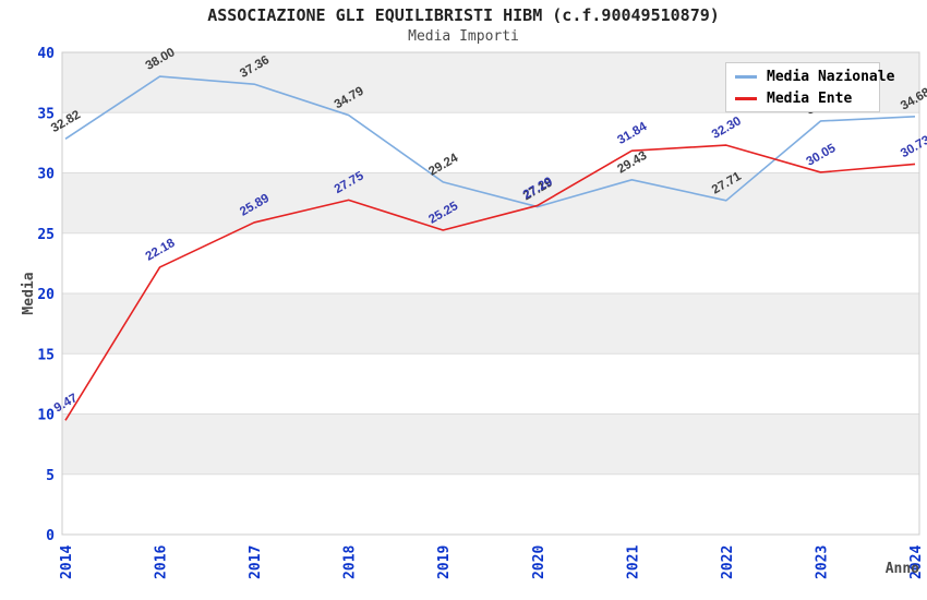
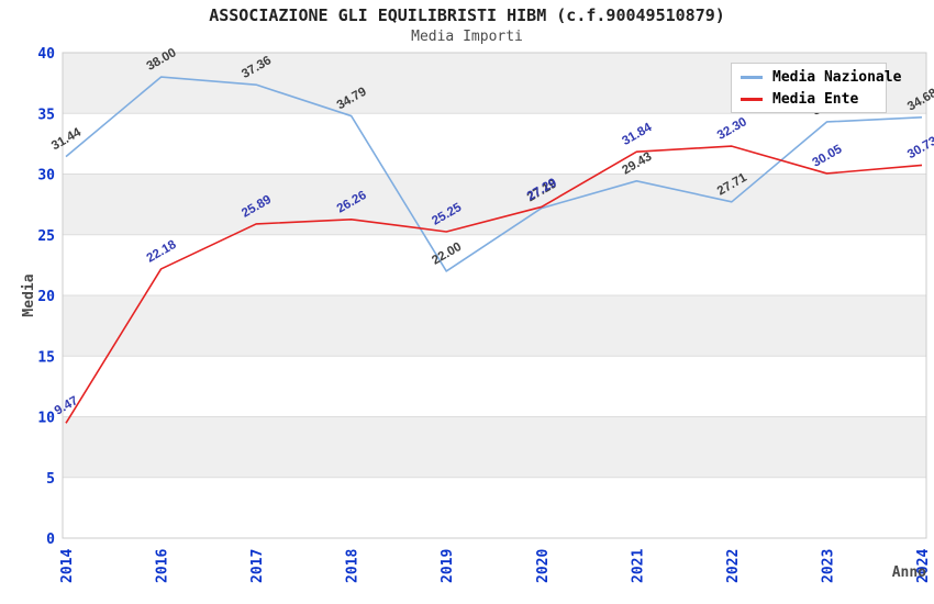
Media Nazionale/2014: 32.82 -> 31.44
Media Ente/2018: 27.75 -> 26.26
Media Nazionale/2019: 29.24 -> 22.00
